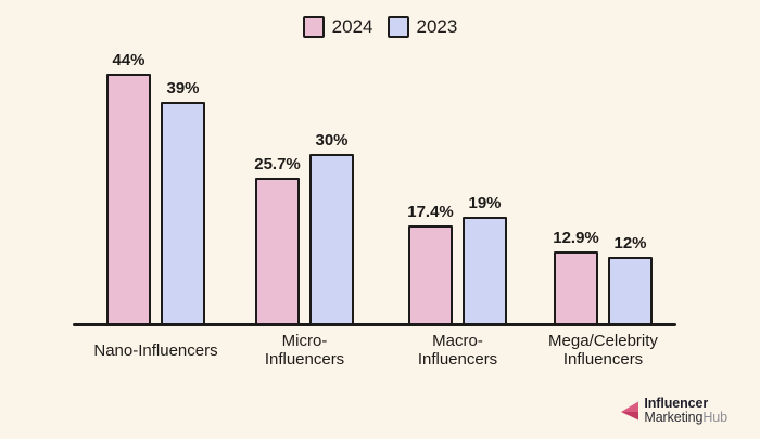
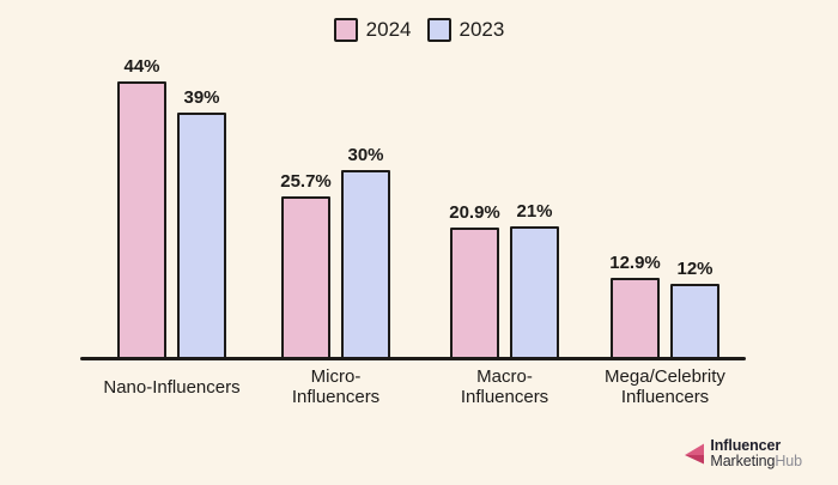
2024/Macro-Influencers: 17.4% -> 20.9%
2023/Macro-Influencers: 19% -> 21%
